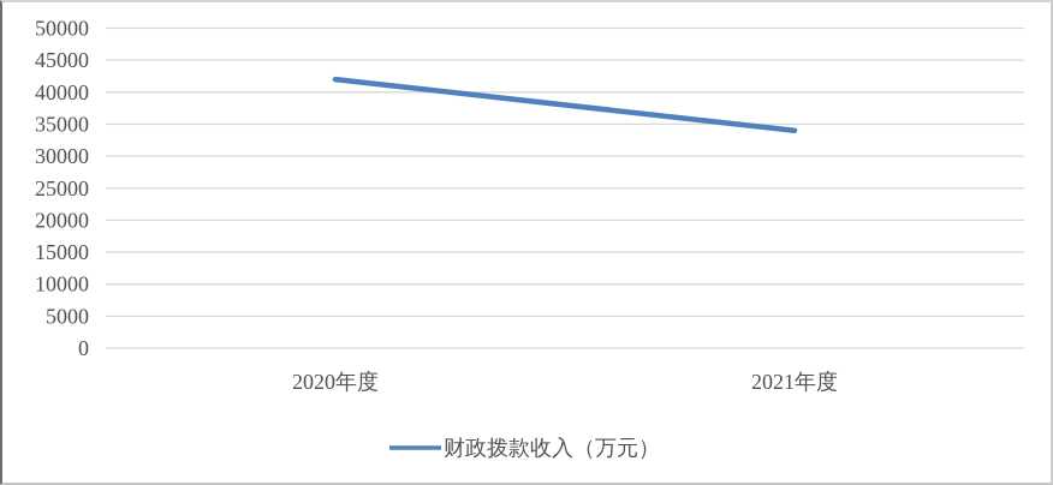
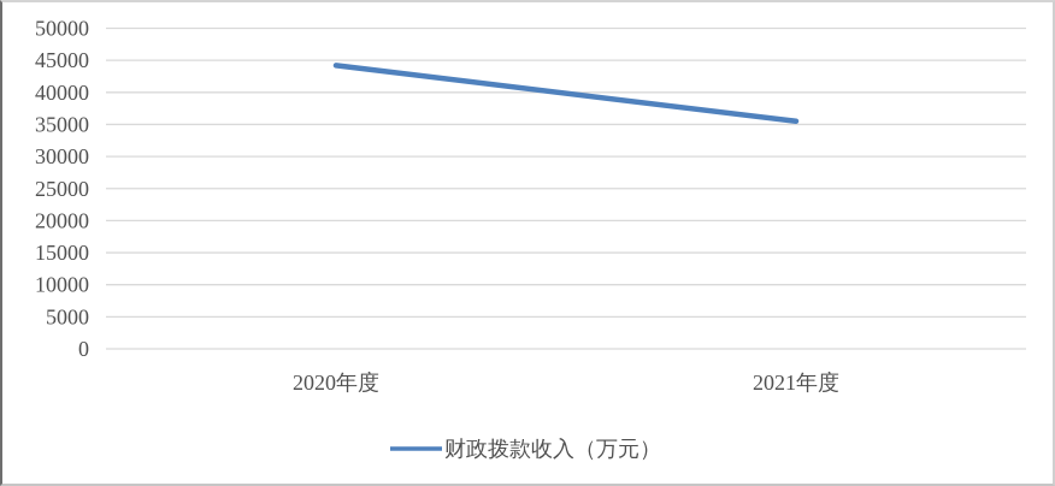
2020年度: 42000 -> 44000
2021年度: 34000 -> 36000
